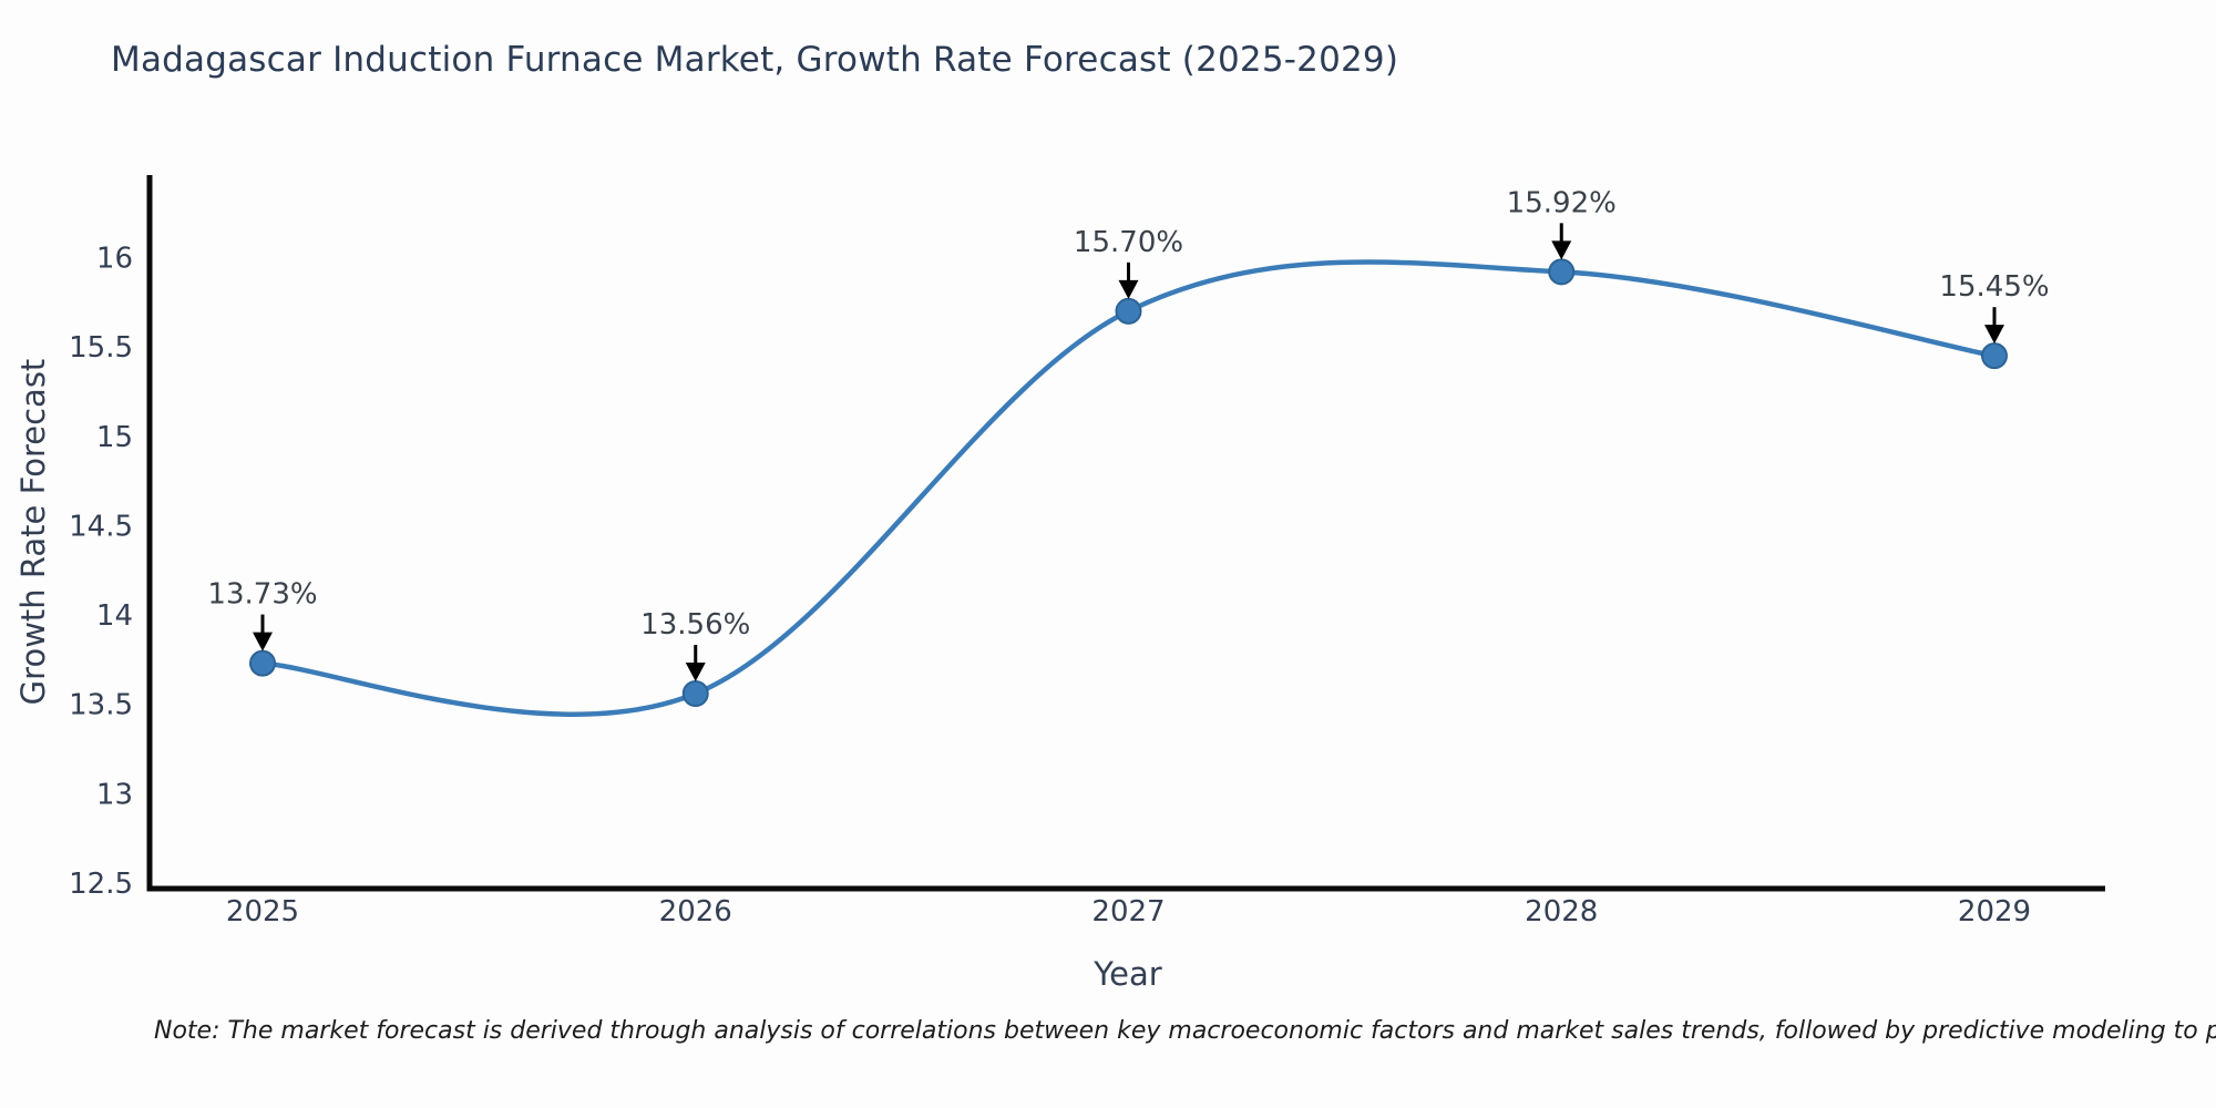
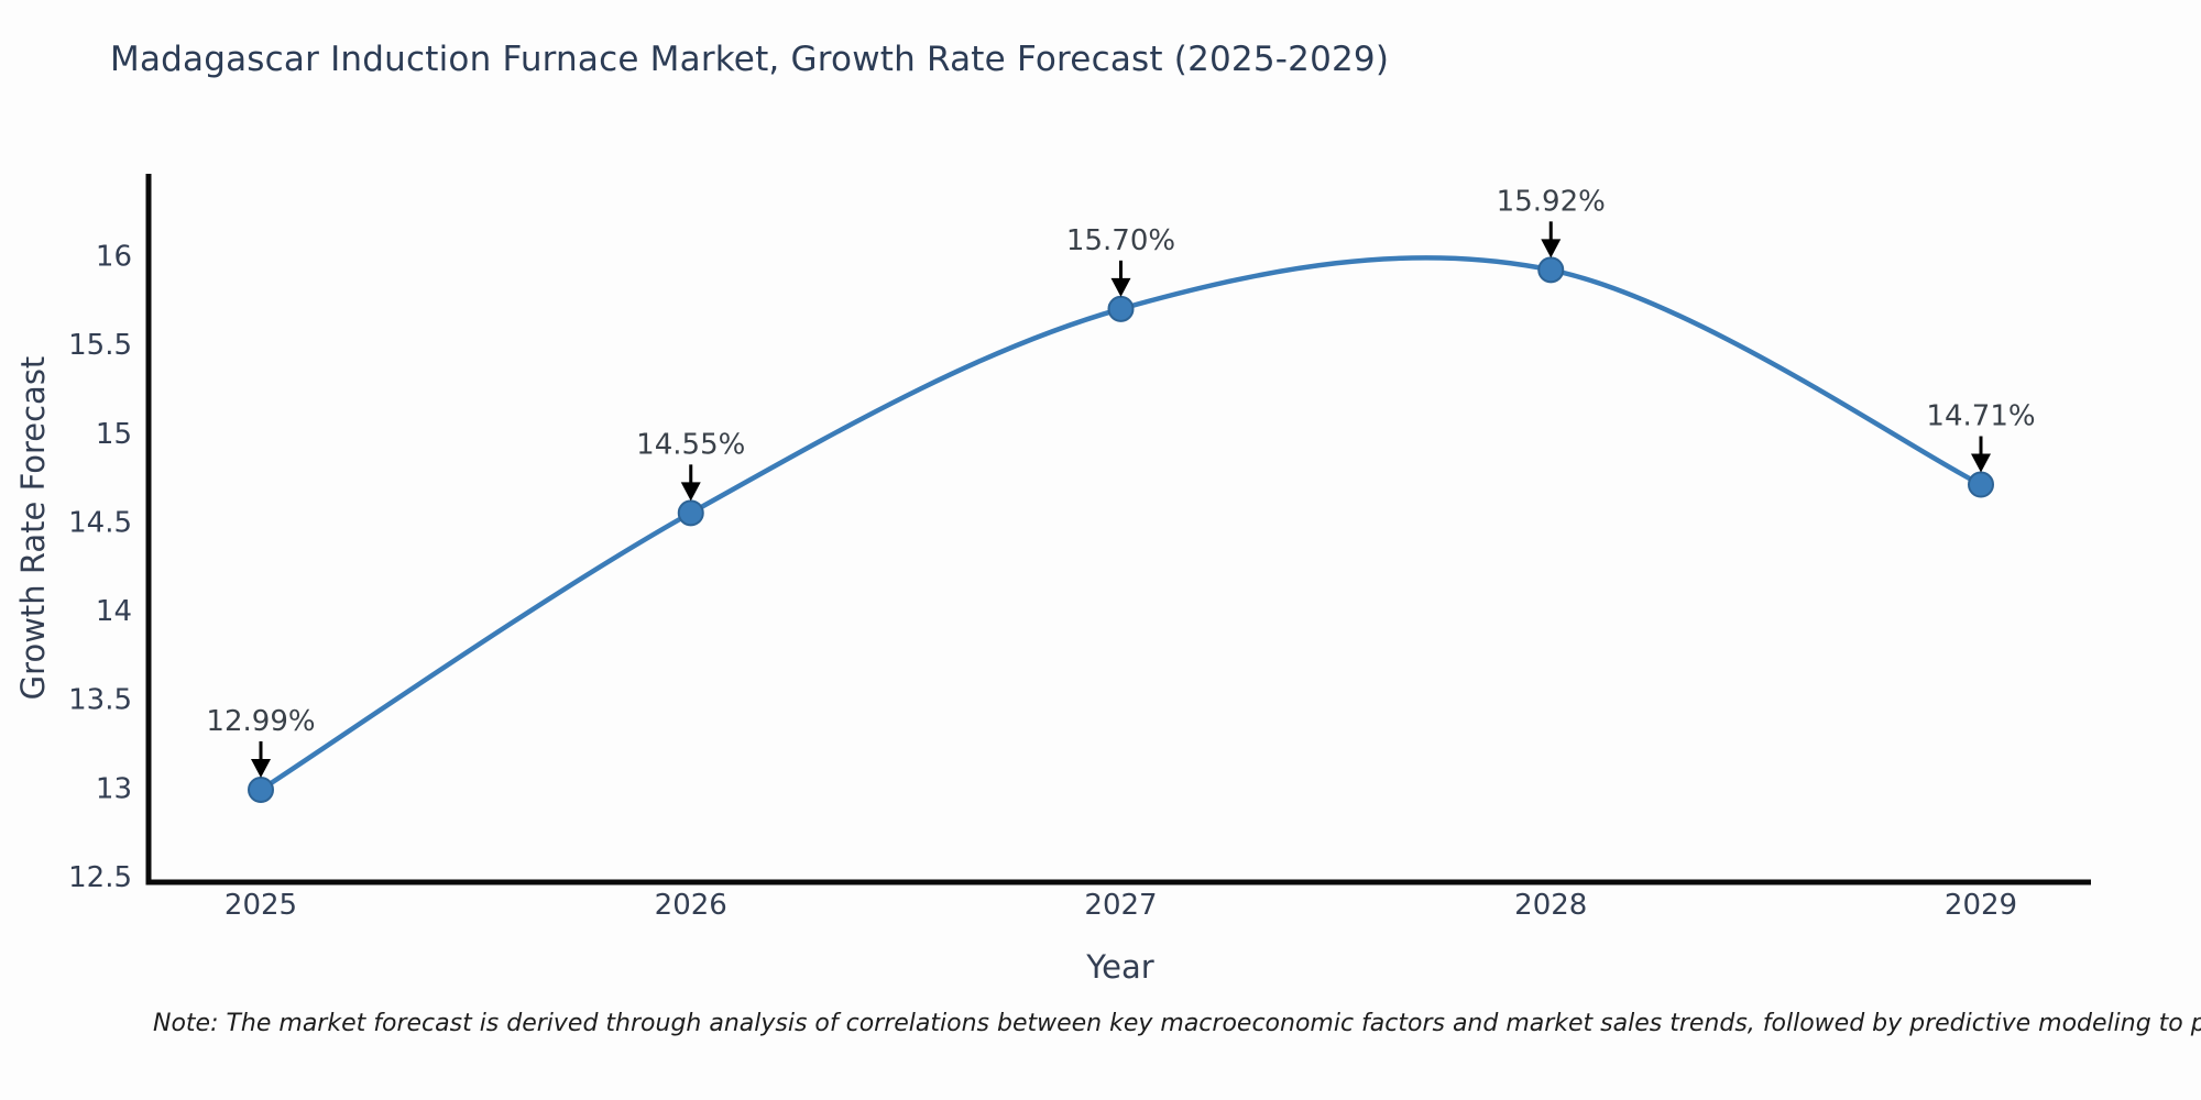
2025: 13.73% -> 12.99%
2026: 13.56% -> 14.55%
2029: 15.45% -> 14.71%
